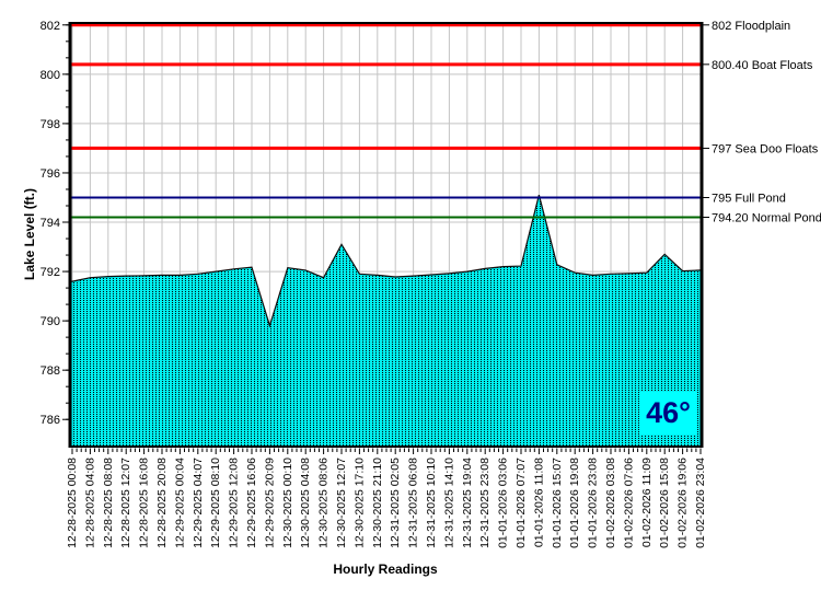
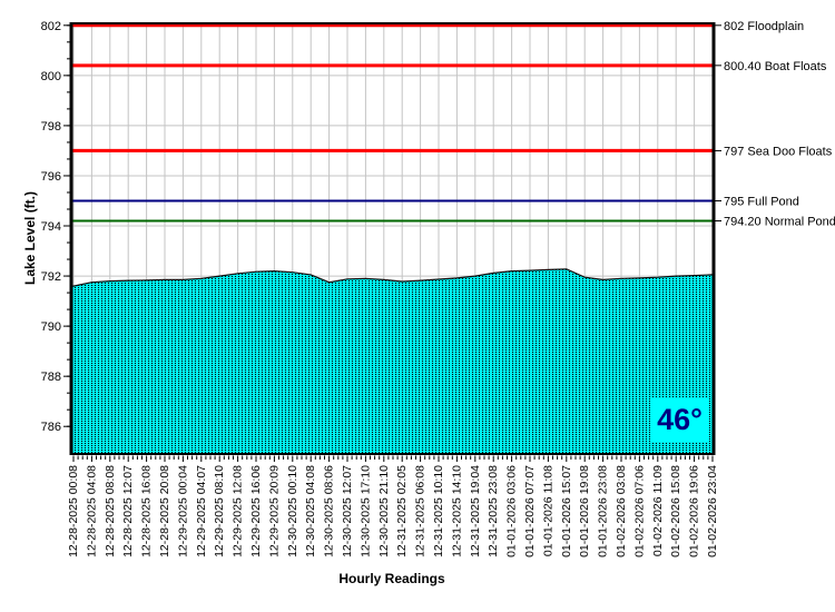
12-29-2025 20:09: 789.8 -> 792.2
12-30-2025 12:07: 793.1 -> 791.9
01-01-2026 11:08: 795.1 -> 792.2
01-02-2026 15:08: 792.7 -> 792.0
